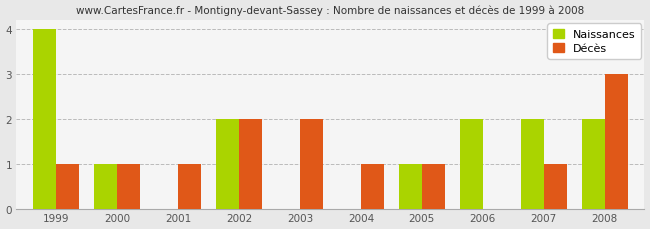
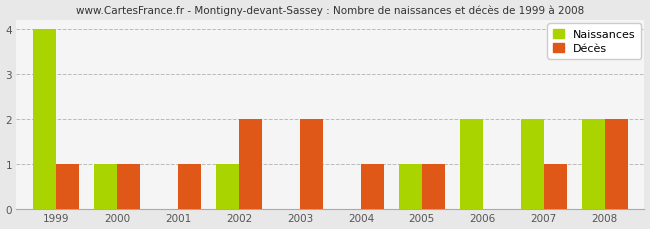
Naissances/2002: 2 -> 1
Décès/2008: 3 -> 2
